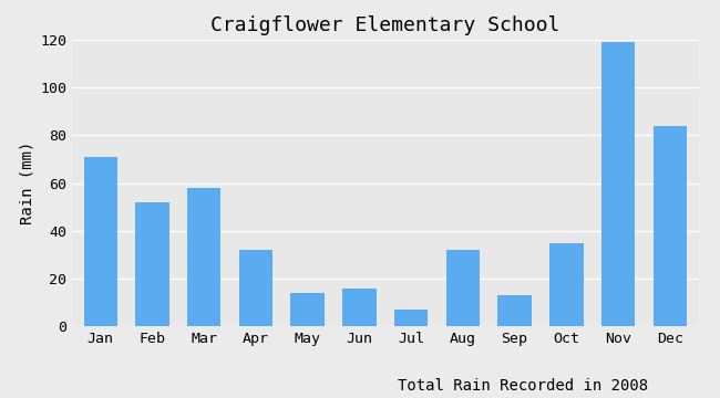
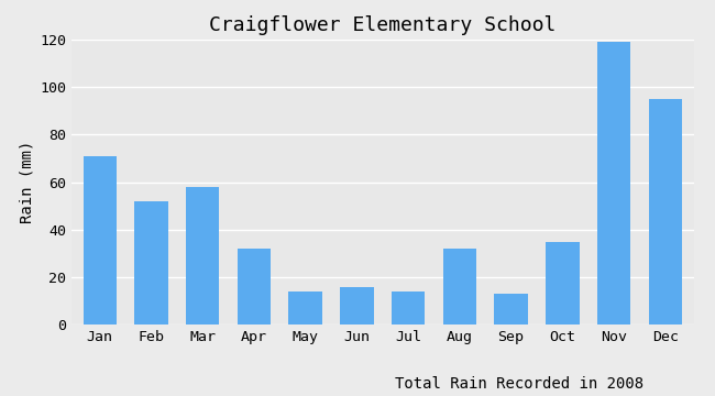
Jul: 7 -> 14
Dec: 84 -> 95
